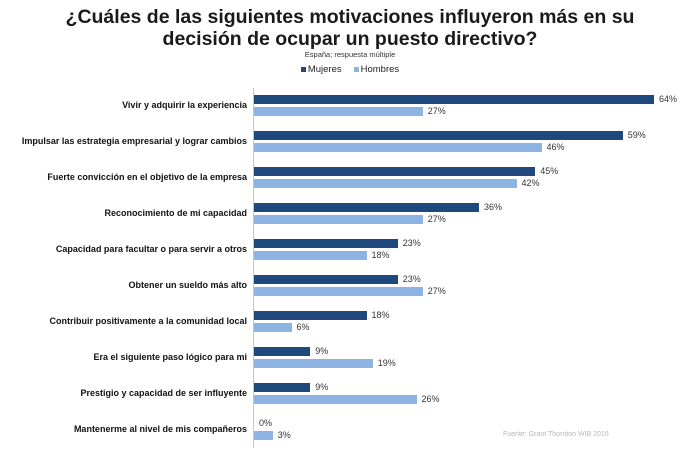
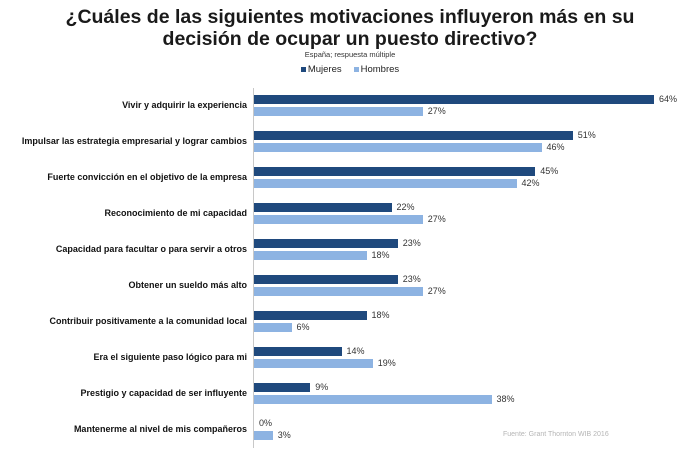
Mujeres/Impulsar las estrategia empresarial y lograr cambios: 59% -> 51%
Mujeres/Reconocimiento de mi capacidad: 36% -> 22%
Mujeres/Era el siguiente paso lógico para mi: 9% -> 14%
Hombres/Prestigio y capacidad de ser influyente: 26% -> 38%
